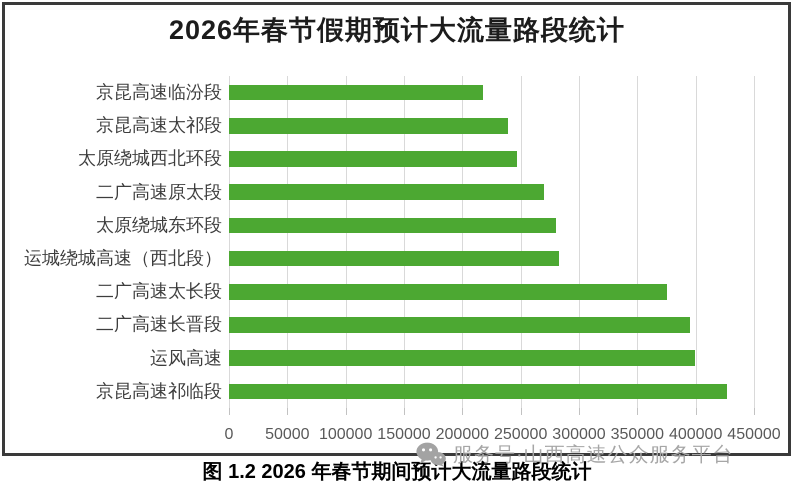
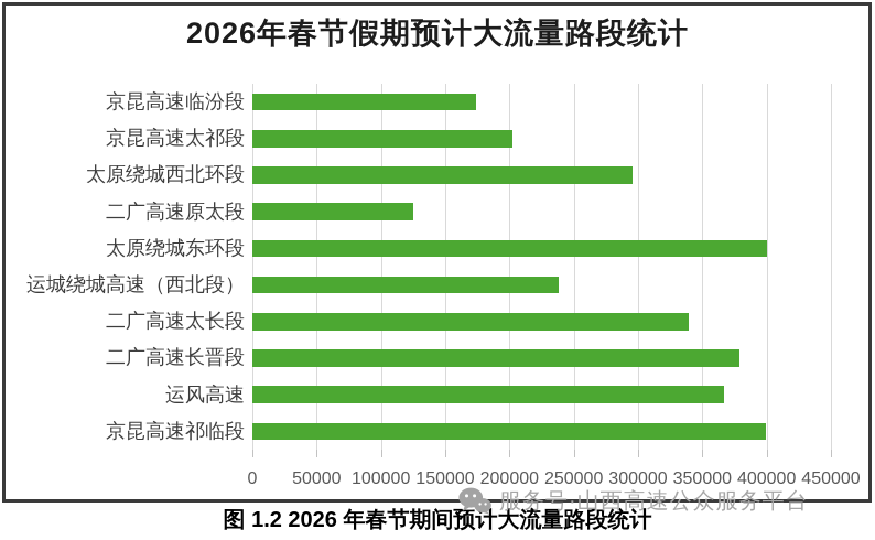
京昆高速临汾段: 218000 -> 174000
京昆高速太祁段: 239000 -> 202000
太原绕城西北环段: 247000 -> 296000
二广高速原太段: 270000 -> 125000
太原绕城东环段: 280000 -> 400000
运城绕城高速（西北段）: 283000 -> 238000
二广高速太长段: 375000 -> 339000
二广高速长晋段: 395000 -> 379000
运风高速: 399000 -> 367000
京昆高速祁临段: 427000 -> 399000
